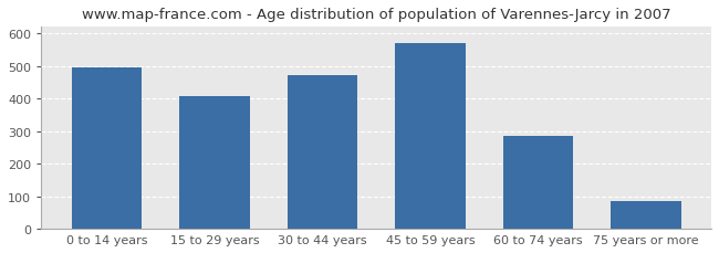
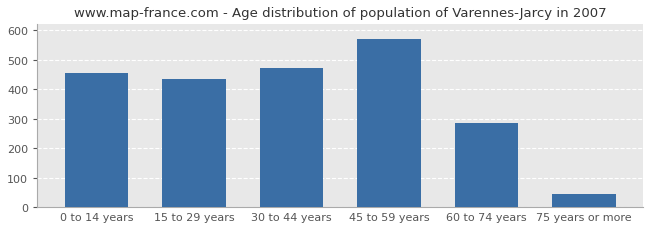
0 to 14 years: 495 -> 455
15 to 29 years: 408 -> 435
75 years or more: 84 -> 45
